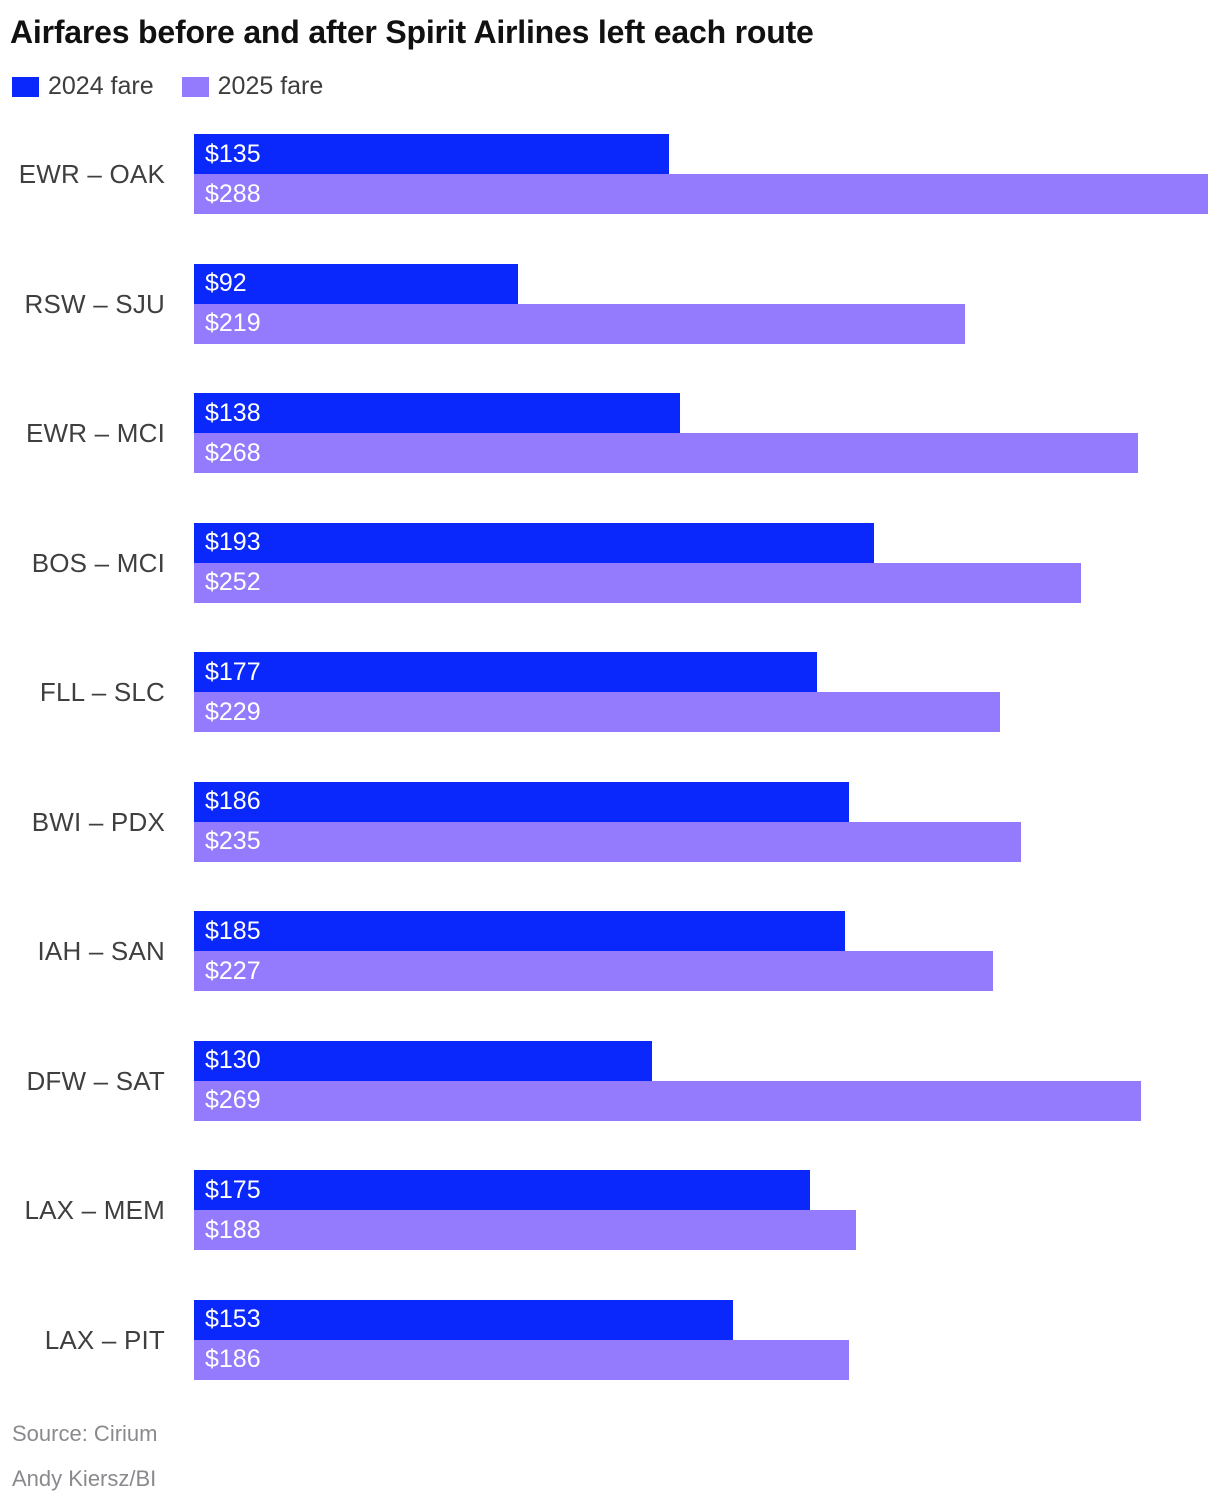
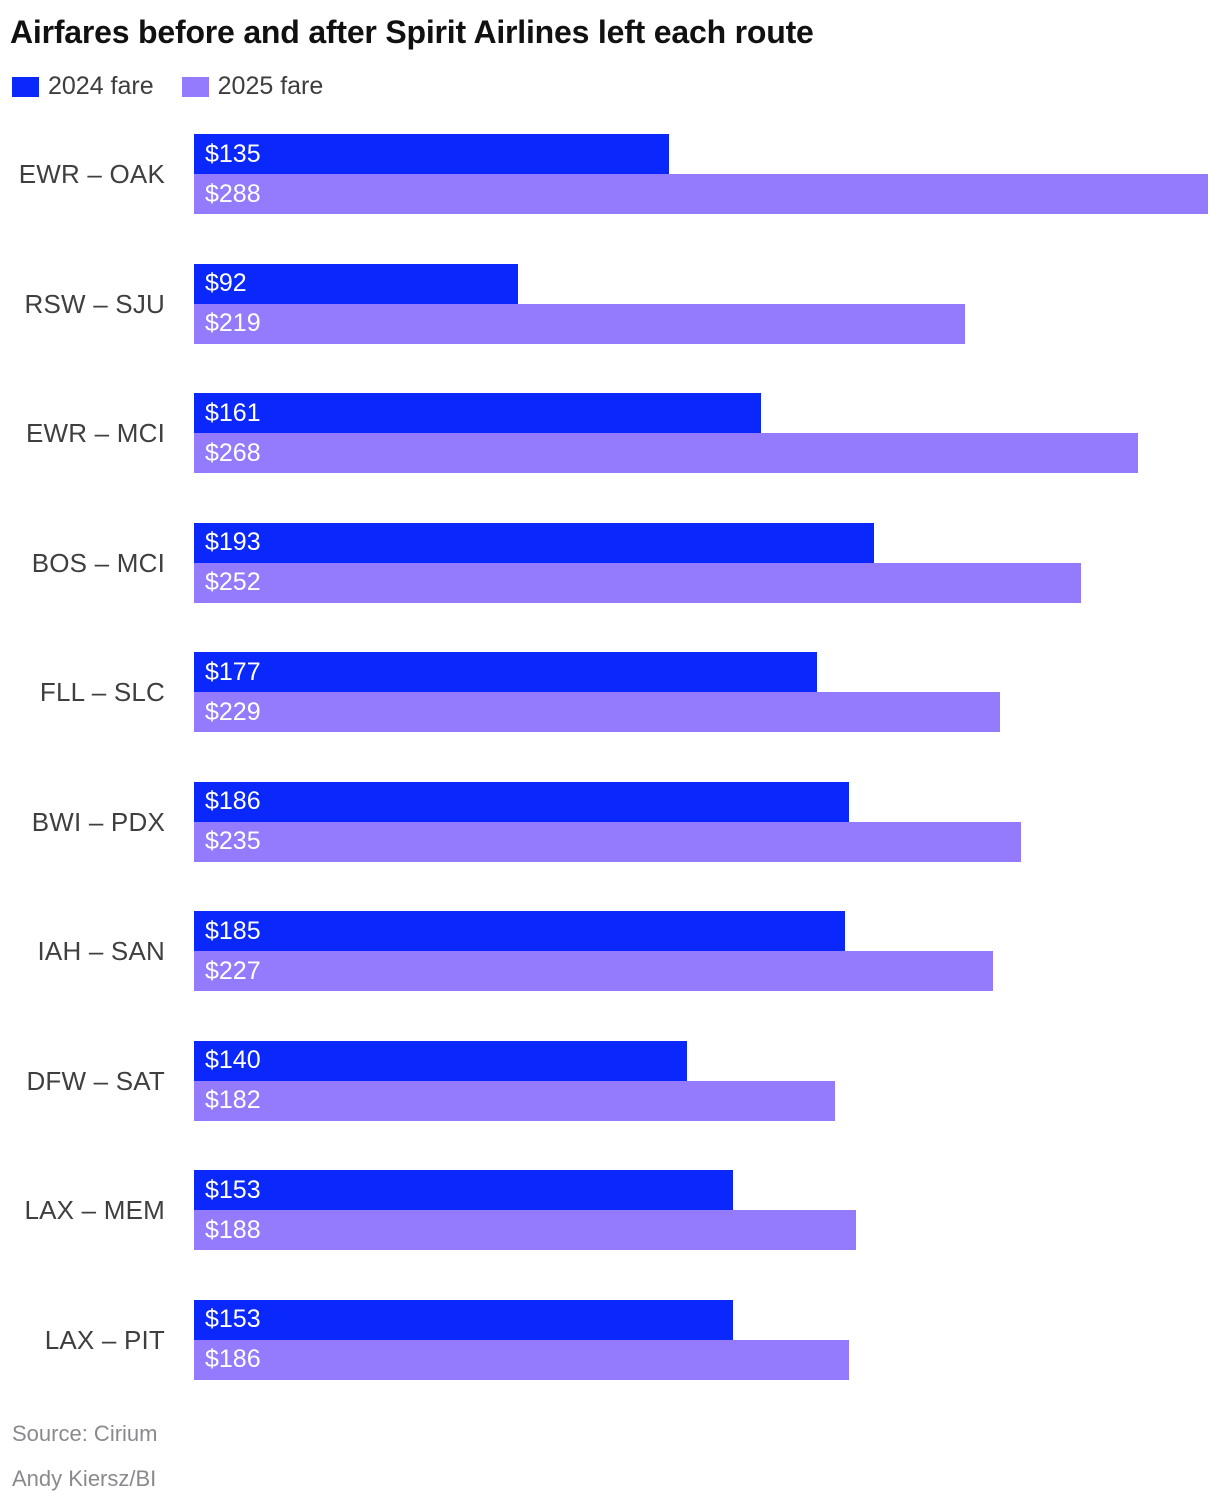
2024 fare/EWR – MCI: $138 -> $161
2024 fare/DFW – SAT: $130 -> $140
2025 fare/DFW – SAT: $269 -> $182
2024 fare/LAX – MEM: $175 -> $153
